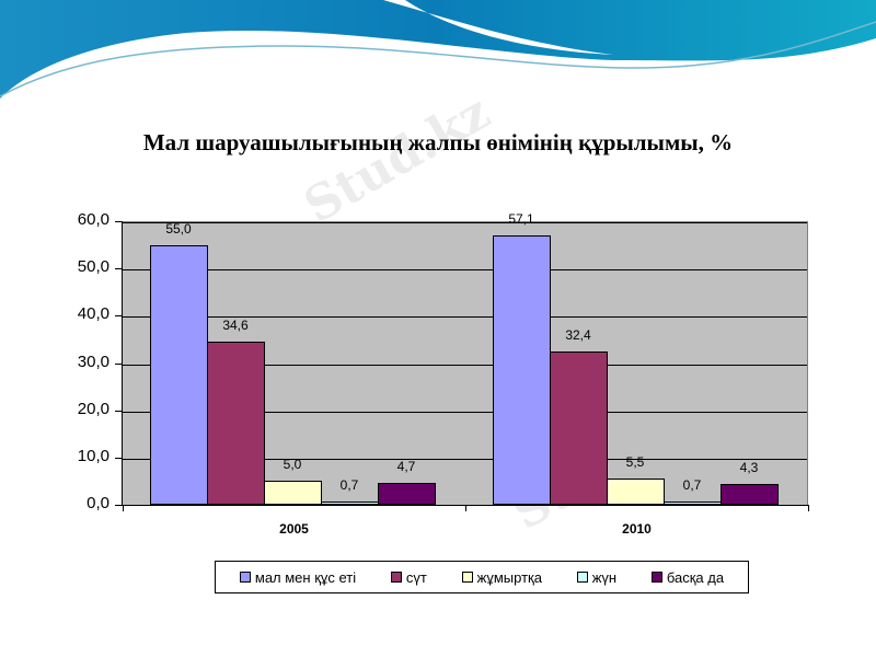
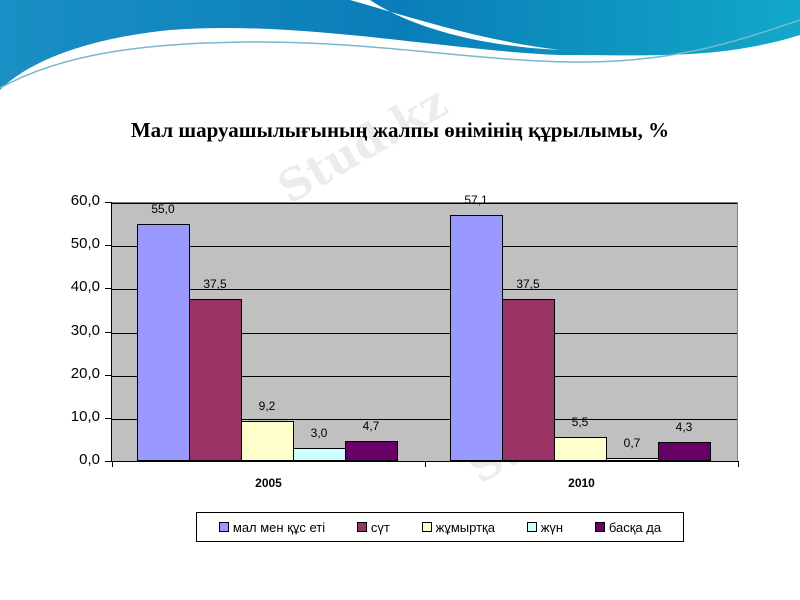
сүт/2005: 34,6 -> 37,5
жұмыртқа/2005: 5,0 -> 9,2
жүн/2005: 0,7 -> 3,0
сүт/2010: 32,4 -> 37,5
